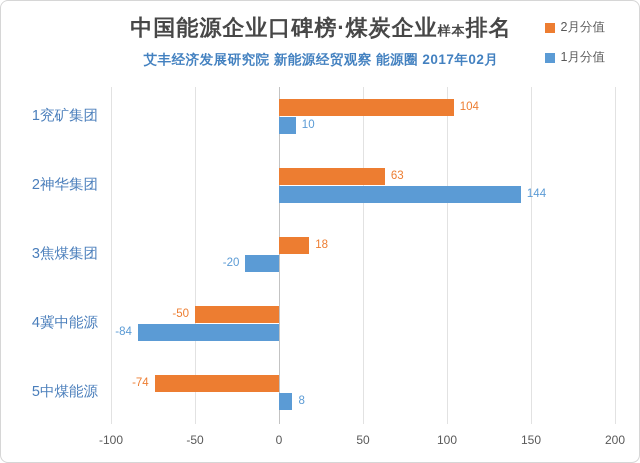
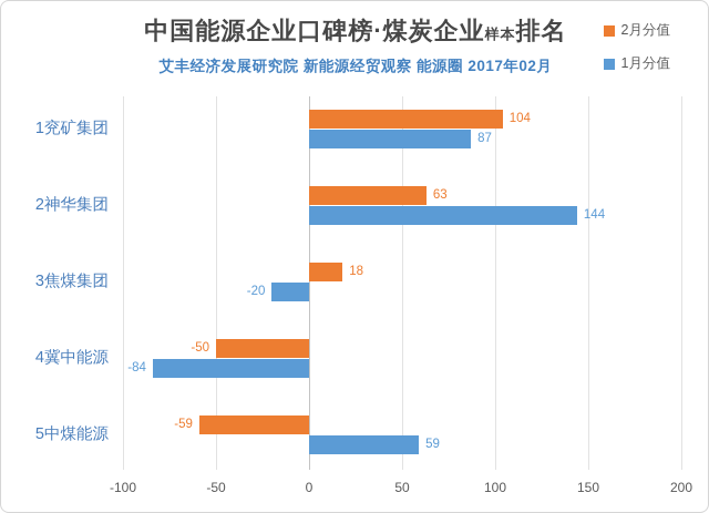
1月分值/1兖矿集团: 10 -> 87
2月分值/5中煤能源: -74 -> -59
1月分值/5中煤能源: 8 -> 59
